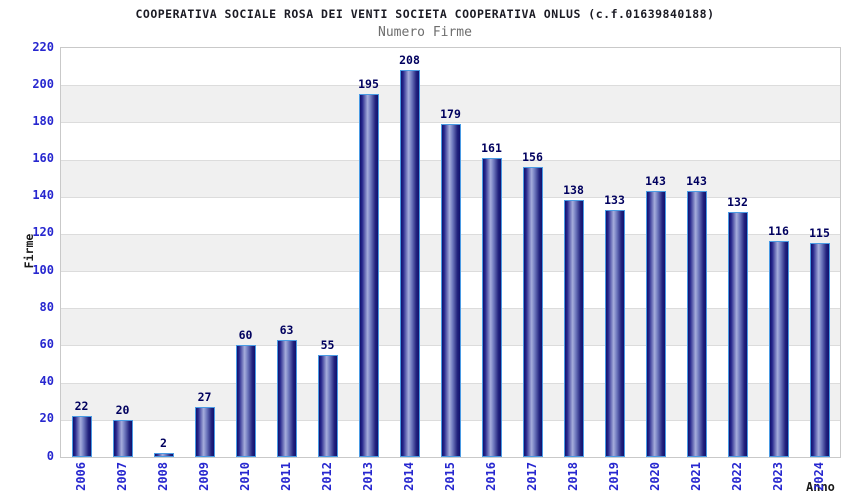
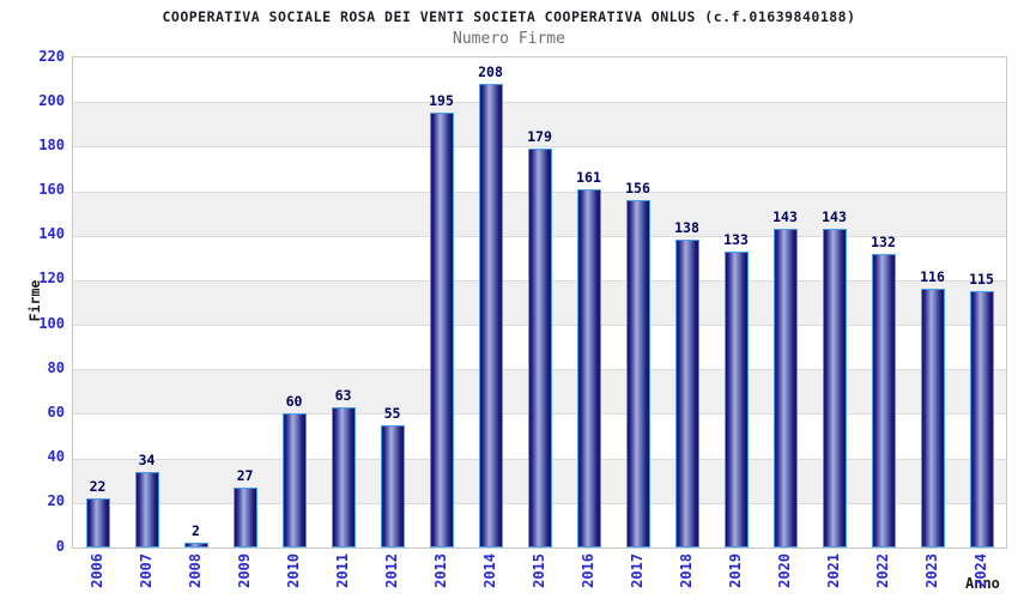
2007: 20 -> 34
